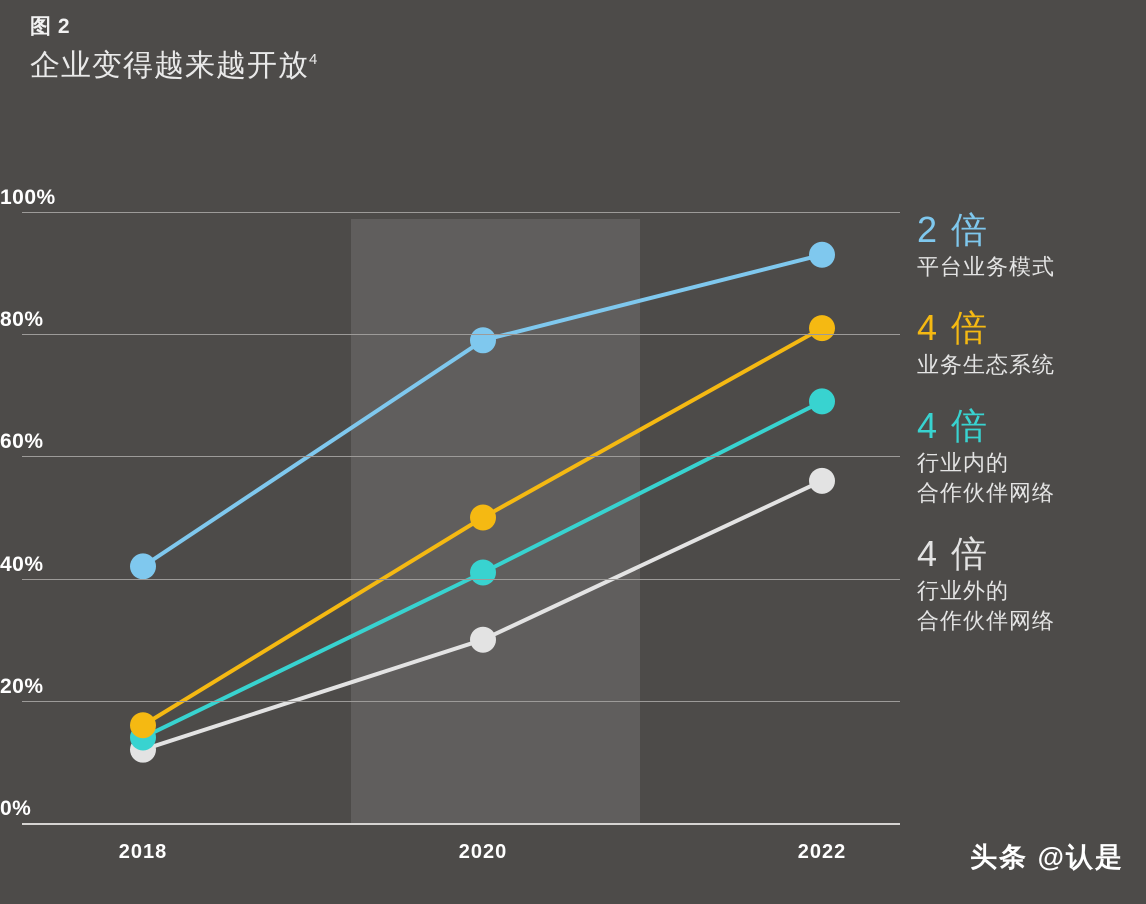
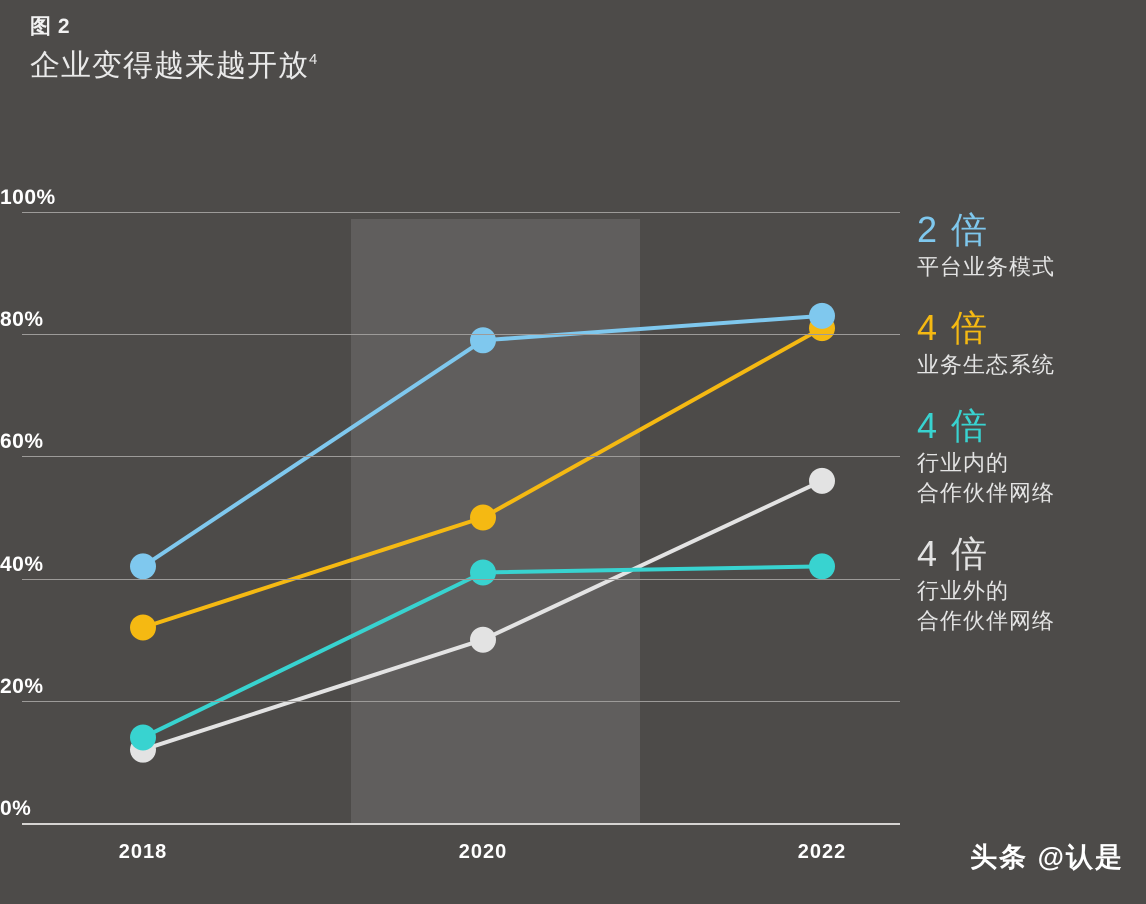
业务生态系统/2018: 16% -> 32%
平台业务模式/2022: 93% -> 83%
行业内的合作伙伴网络/2022: 69% -> 42%
